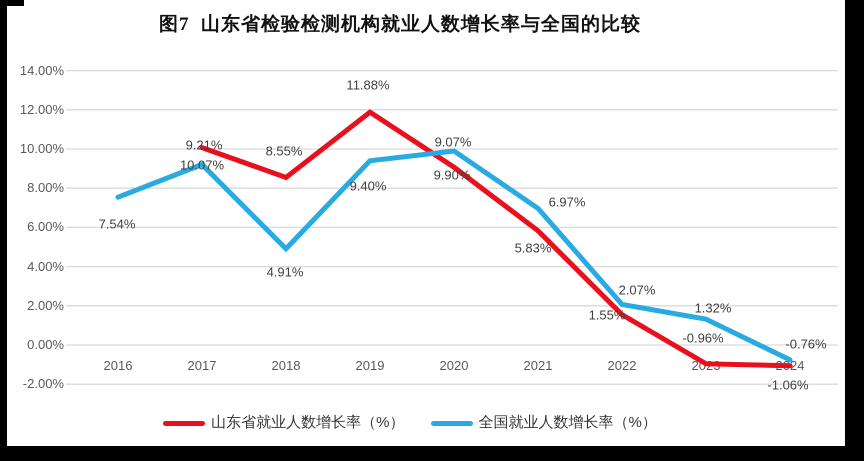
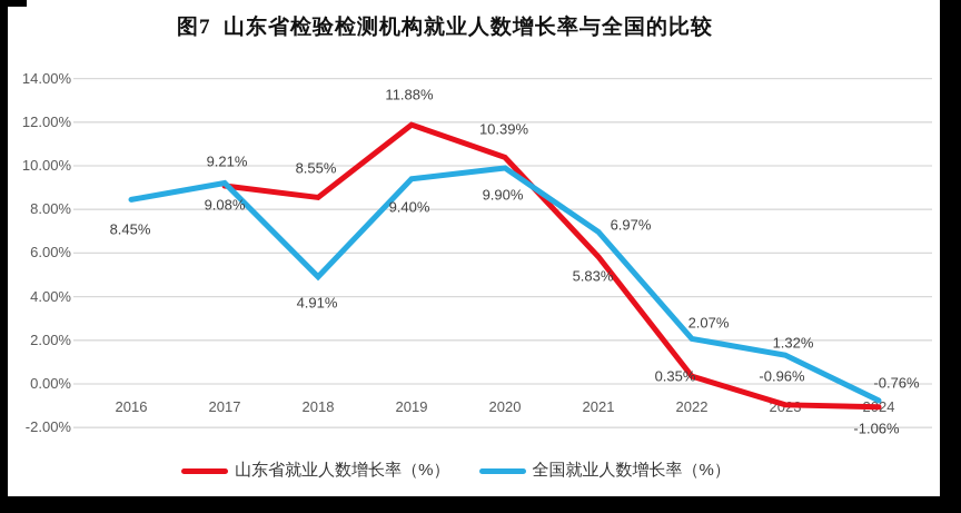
全国就业人数增长率（%）/2016: 7.54% -> 8.45%
山东省就业人数增长率（%）/2017: 10.07% -> 9.08%
山东省就业人数增长率（%）/2020: 9.07% -> 10.39%
山东省就业人数增长率（%）/2022: 1.55% -> 0.35%
